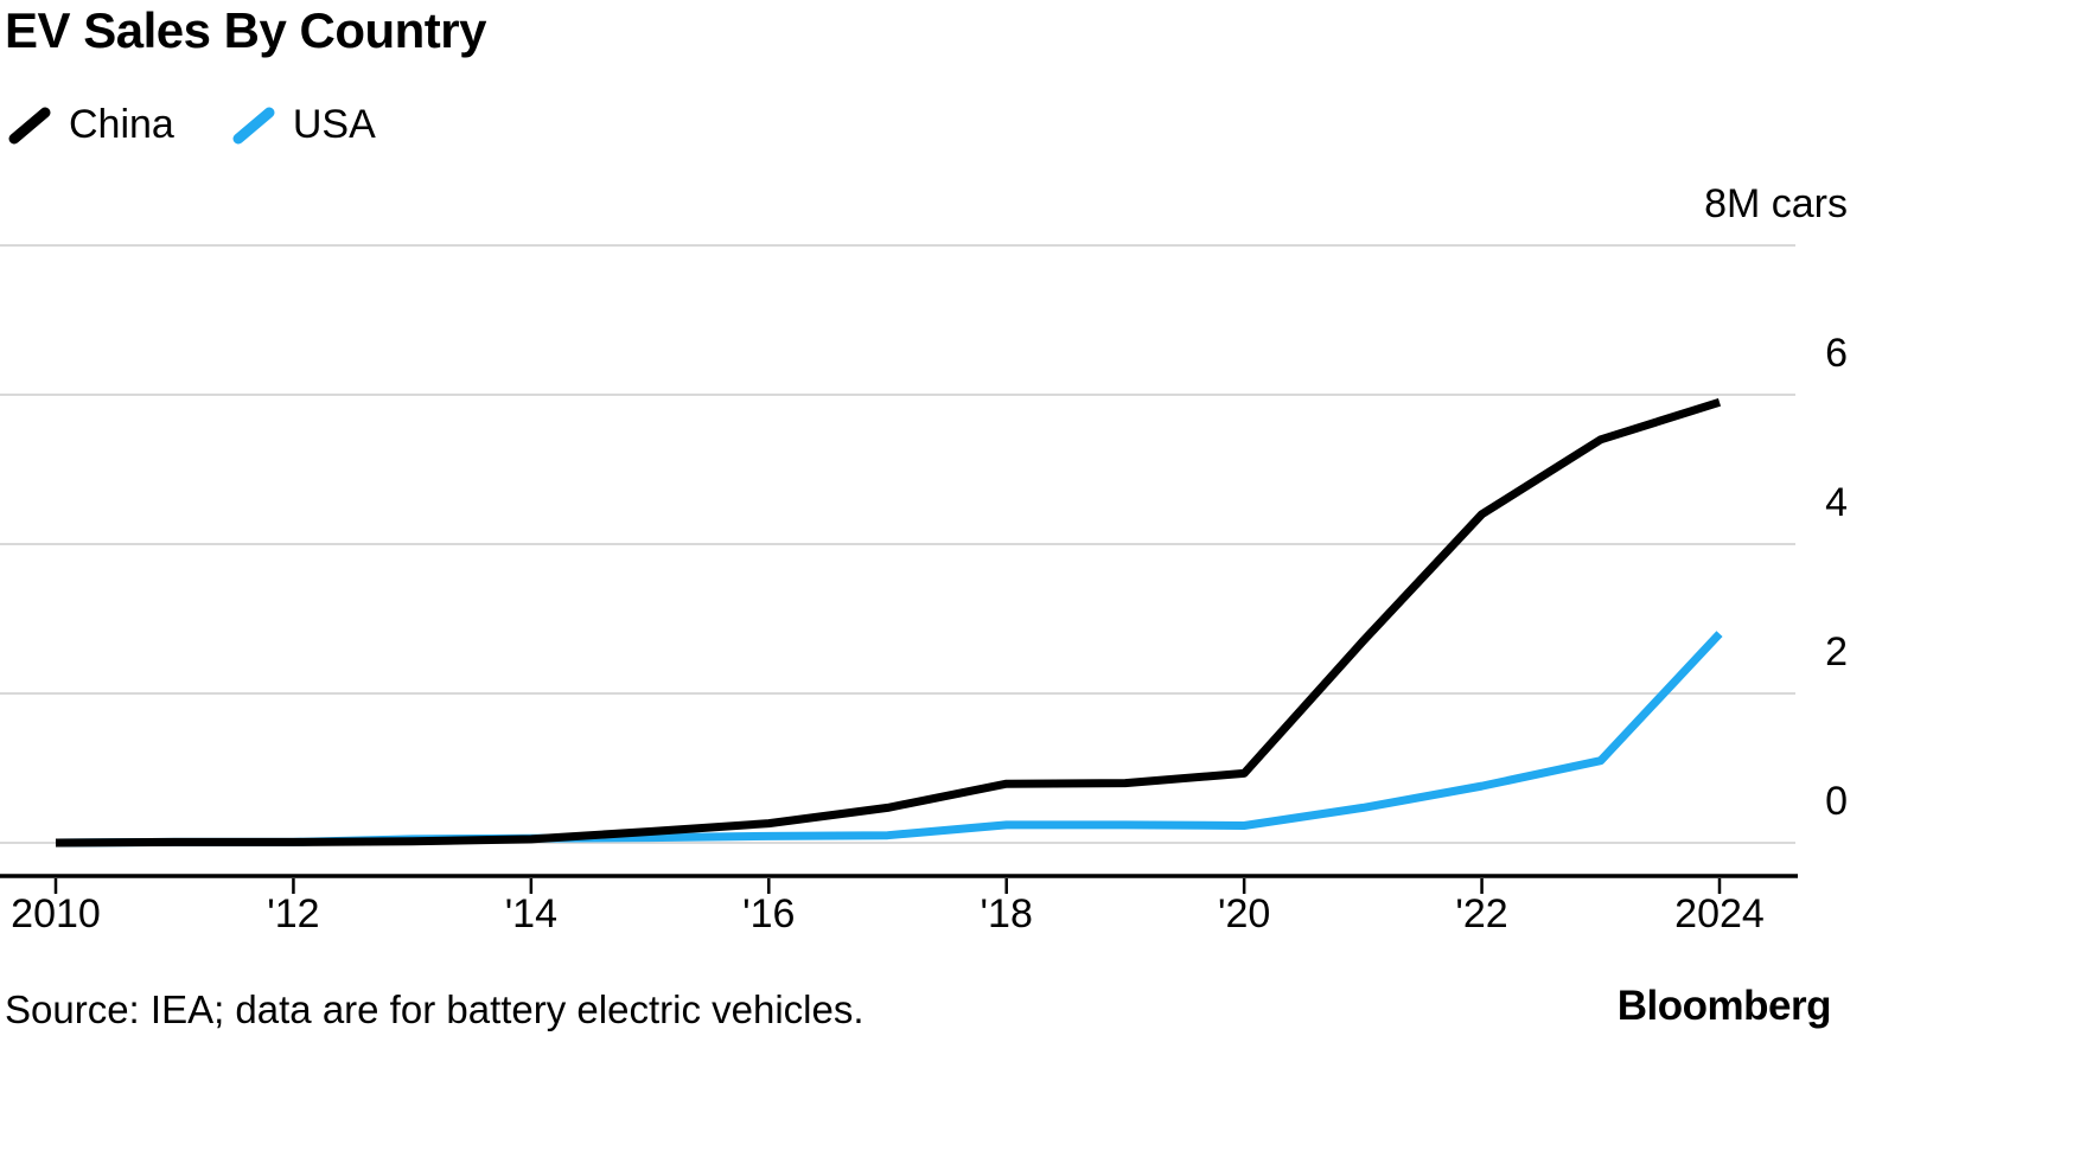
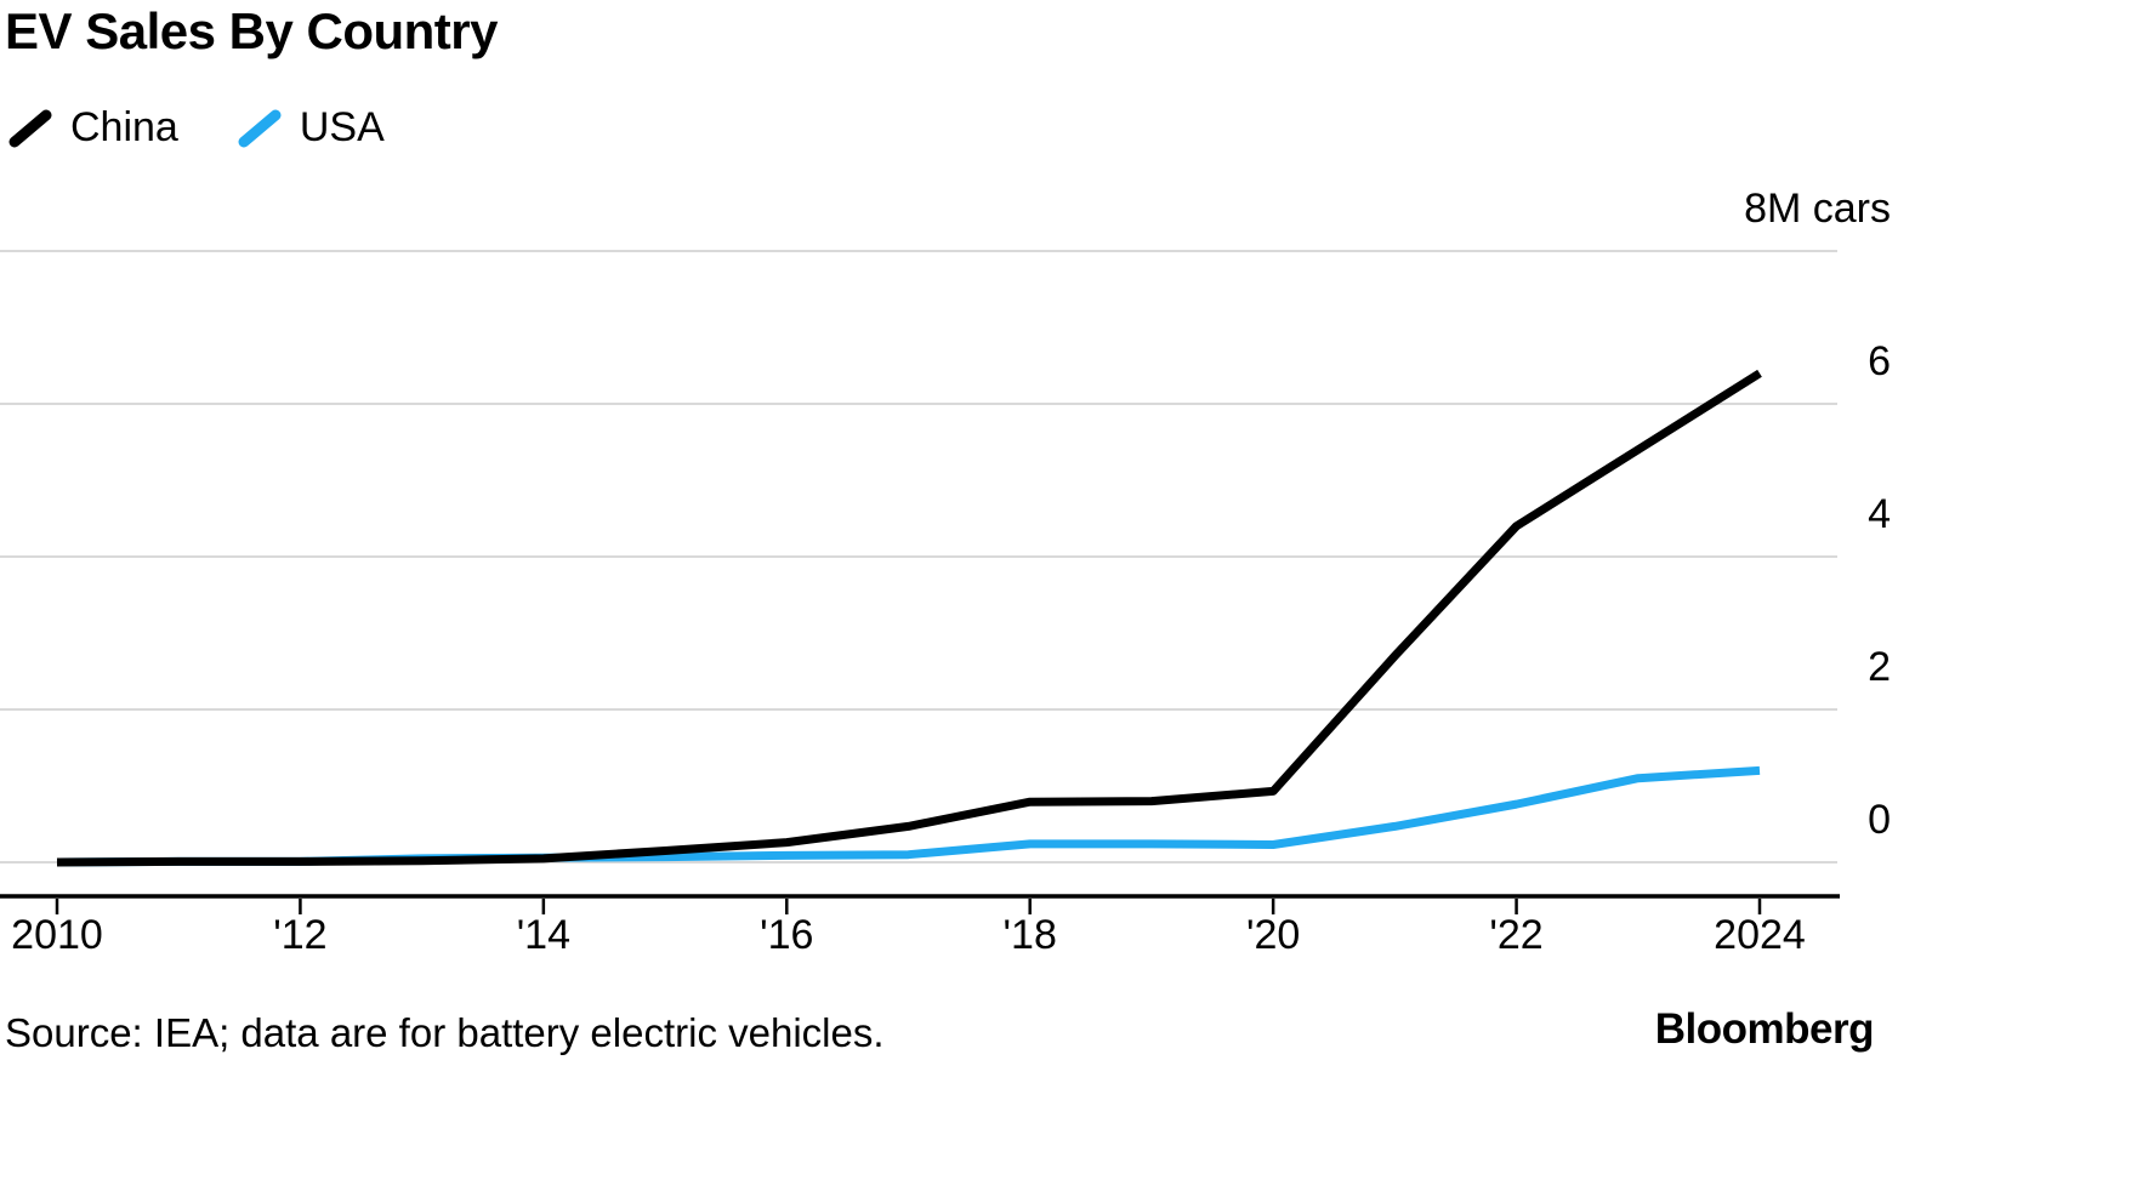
China/2024: 5.9 -> 6.4
USA/2024: 2.8 -> 1.2
